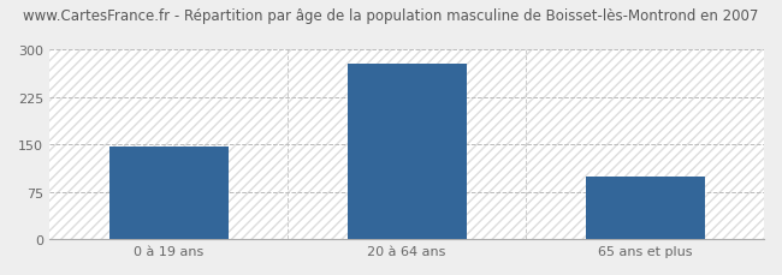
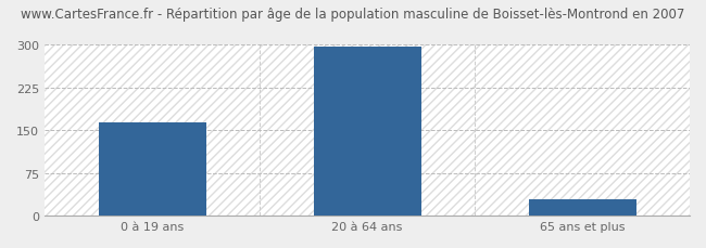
0 à 19 ans: 146 -> 163
20 à 64 ans: 278 -> 297
65 ans et plus: 98 -> 28
